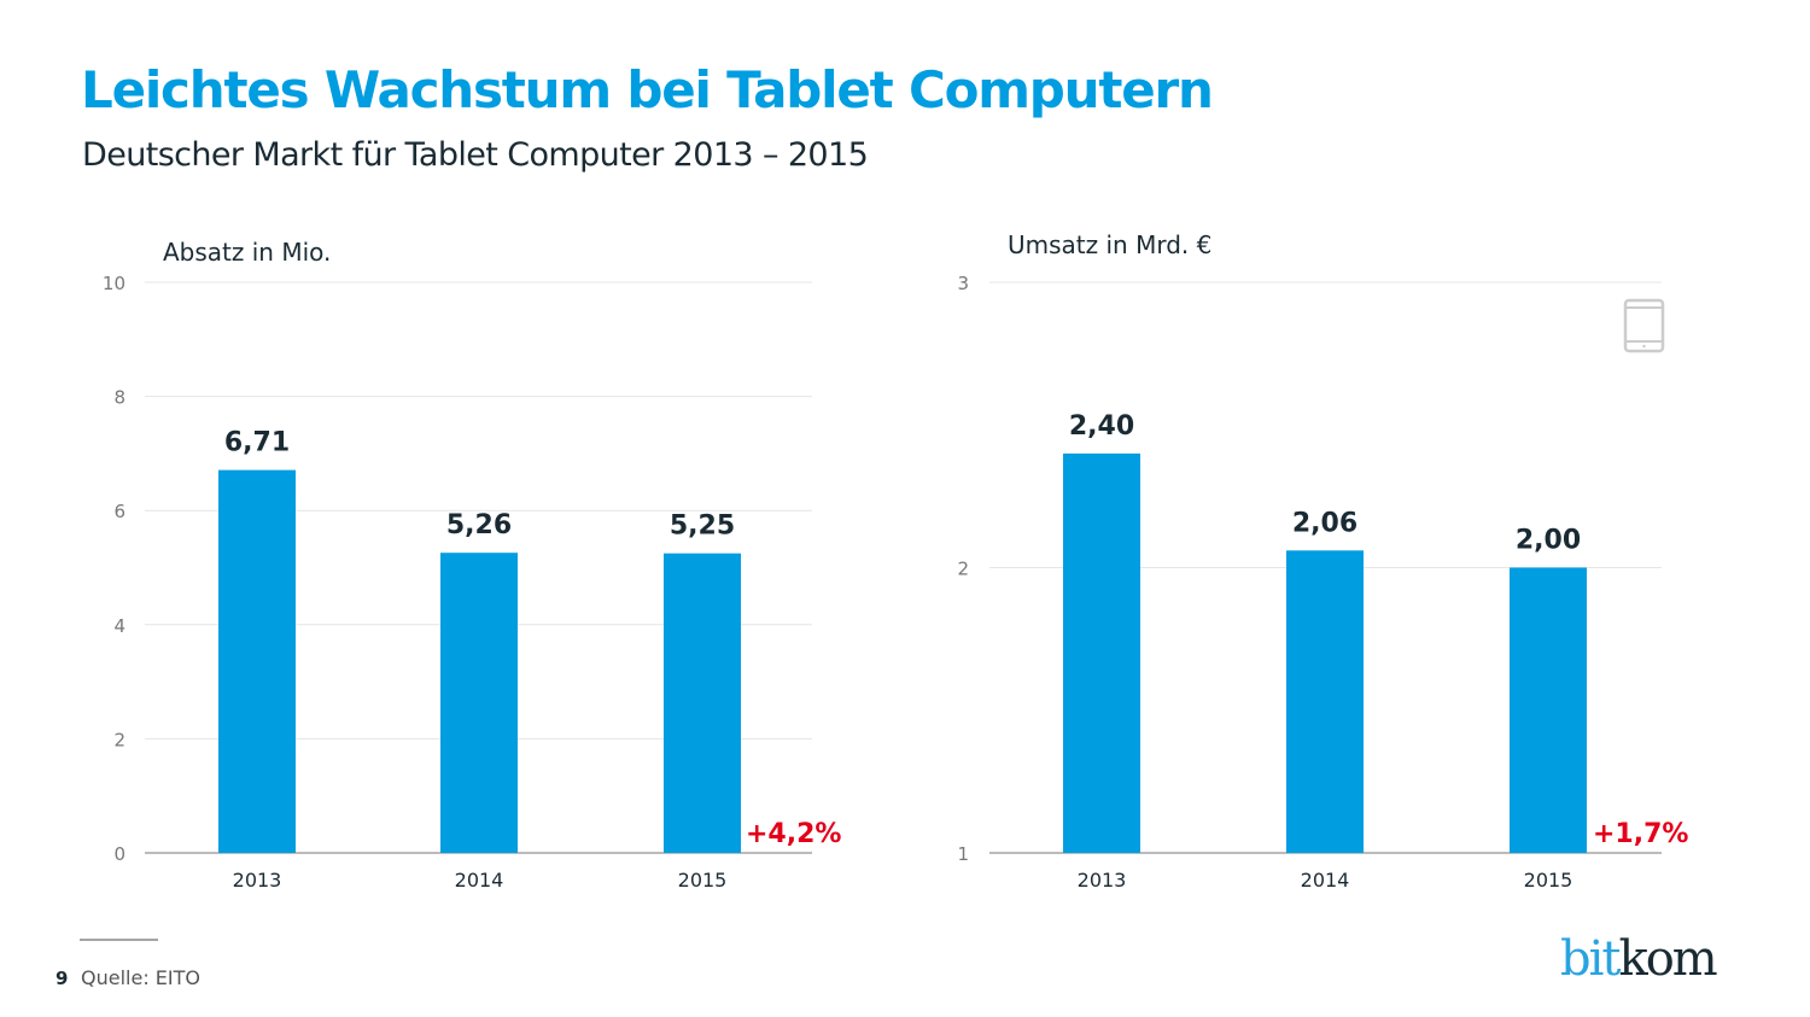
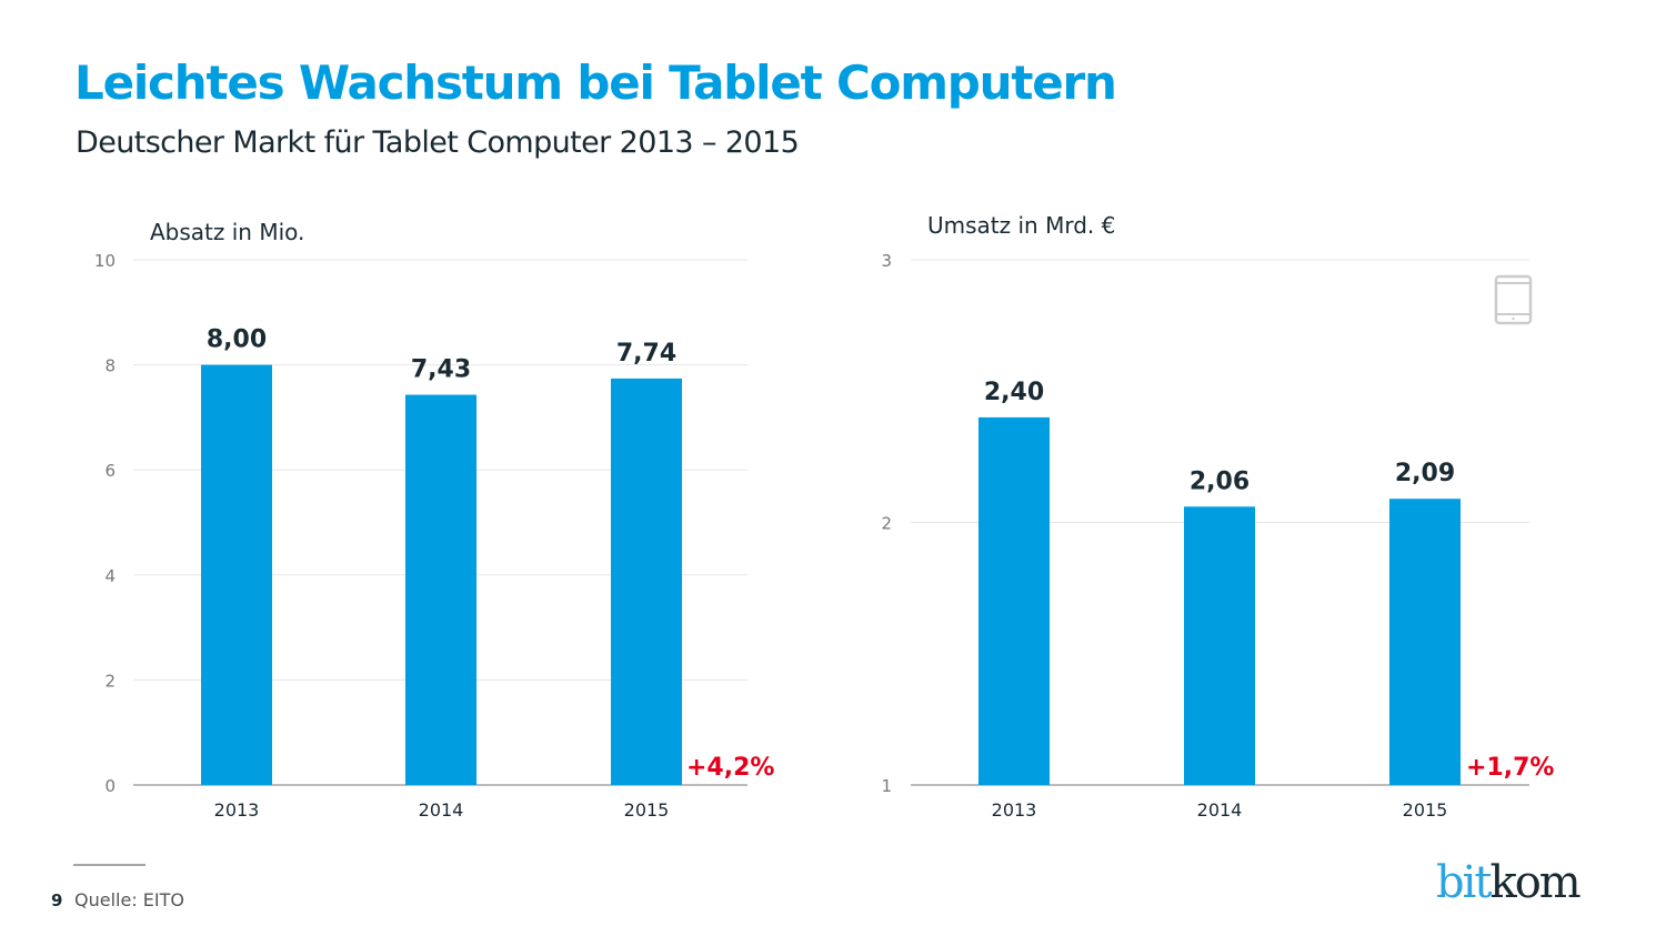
Absatz in Mio./2013: 6,71 -> 8,00
Absatz in Mio./2014: 5,26 -> 7,43
Absatz in Mio./2015: 5,25 -> 7,74
Umsatz in Mrd. €/2015: 2,00 -> 2,09
